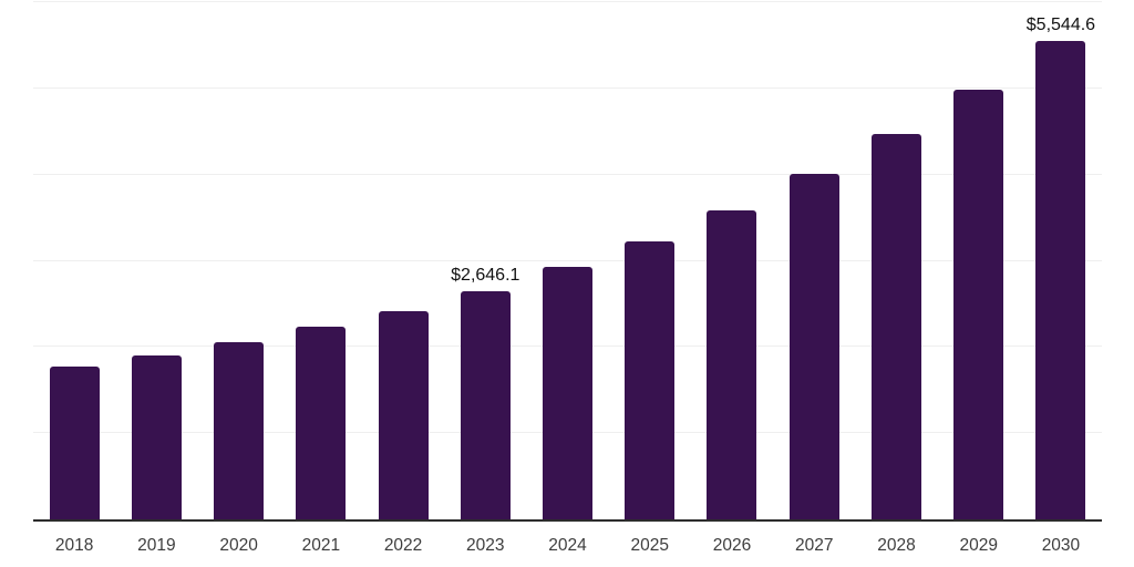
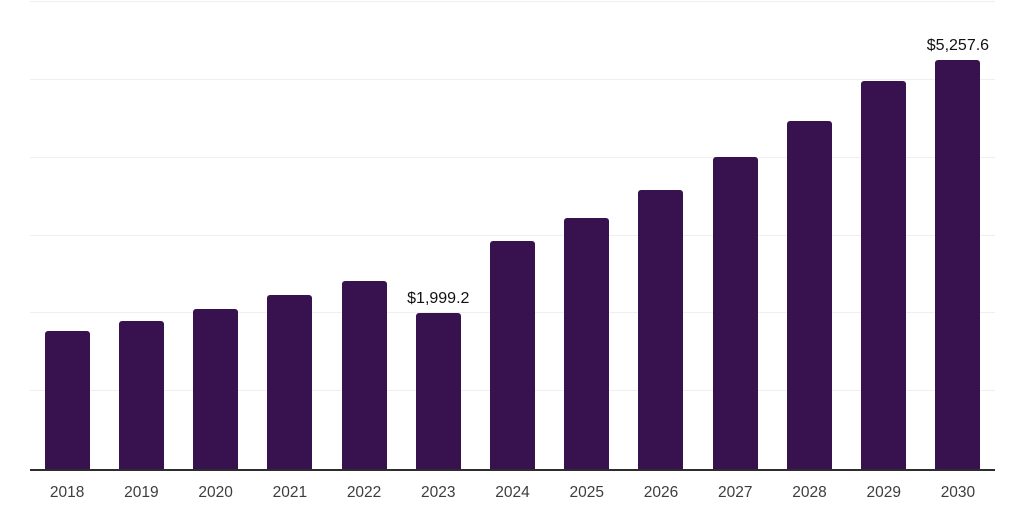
2023: $2,646.1 -> $1,999.2
2030: $5,544.6 -> $5,257.6
